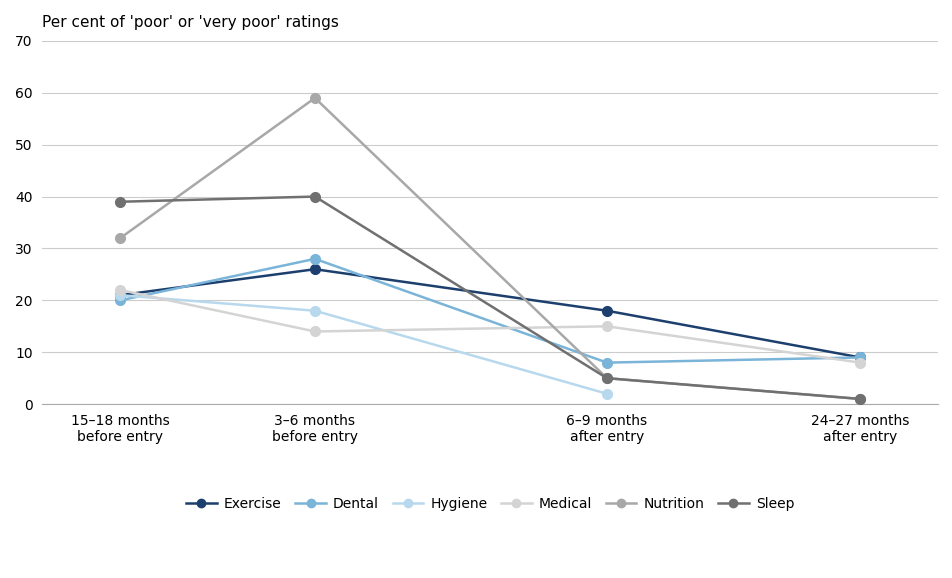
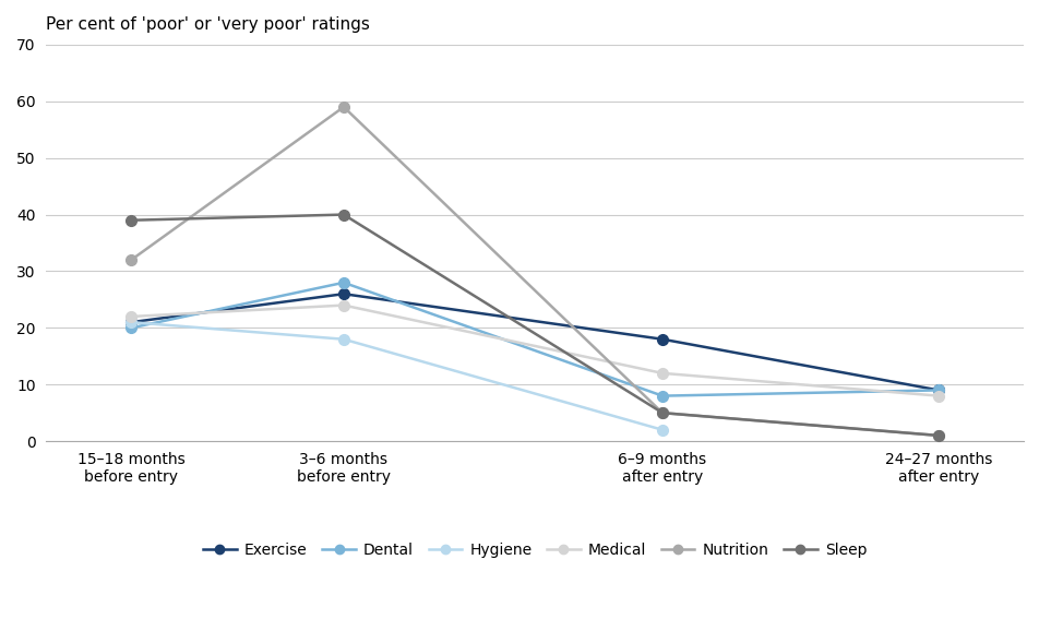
Medical/3–6 months before entry: 14 -> 24
Medical/6–9 months after entry: 15 -> 12
